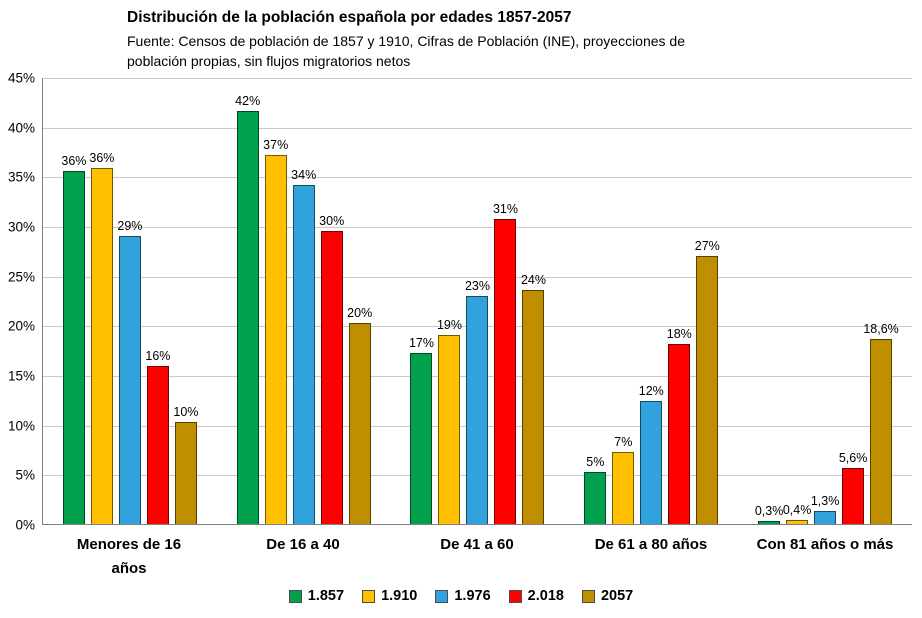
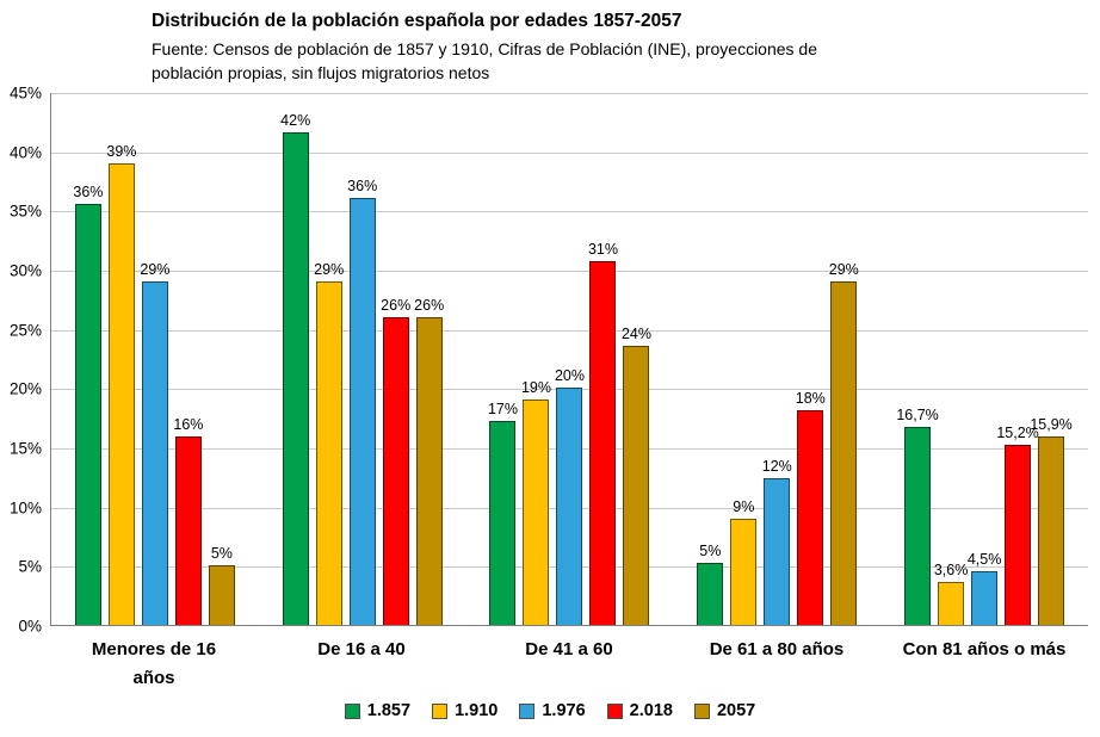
1.910/Menores de 16 años: 36% -> 39%
2057/Menores de 16 años: 10% -> 5%
1.910/De 16 a 40: 37% -> 29%
1.976/De 16 a 40: 34% -> 36%
2.018/De 16 a 40: 30% -> 26%
2057/De 16 a 40: 20% -> 26%
1.976/De 41 a 60: 23% -> 20%
1.910/De 61 a 80 años: 7% -> 9%
2057/De 61 a 80 años: 27% -> 29%
1.857/Con 81 años o más: 0,3% -> 16,7%
1.910/Con 81 años o más: 0,4% -> 3,6%
1.976/Con 81 años o más: 1,3% -> 4,5%
2.018/Con 81 años o más: 5,6% -> 15,2%
2057/Con 81 años o más: 18,6% -> 15,9%
